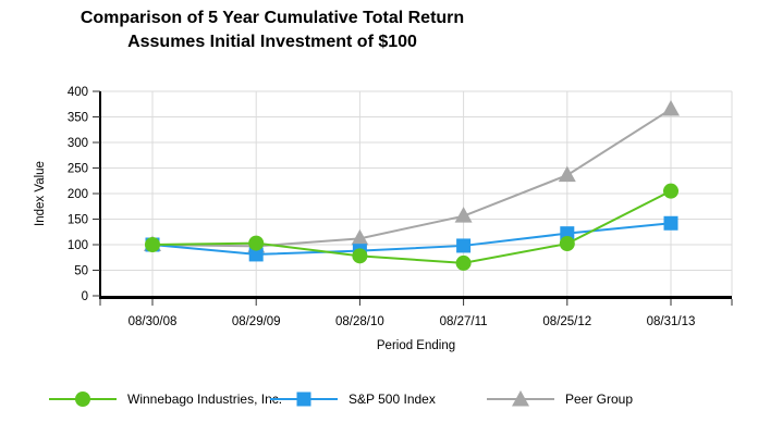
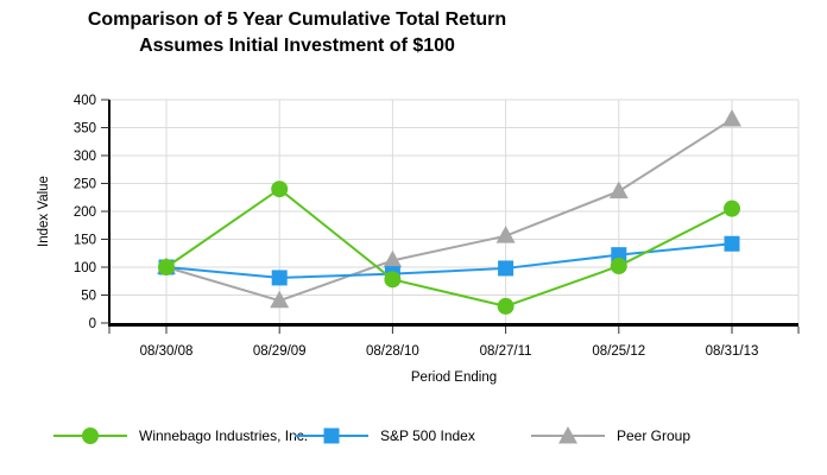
Winnebago Industries, Inc./08/29/09: 100 -> 240
Peer Group/08/29/09: 100 -> 40
Winnebago Industries, Inc./08/27/11: 60 -> 30
